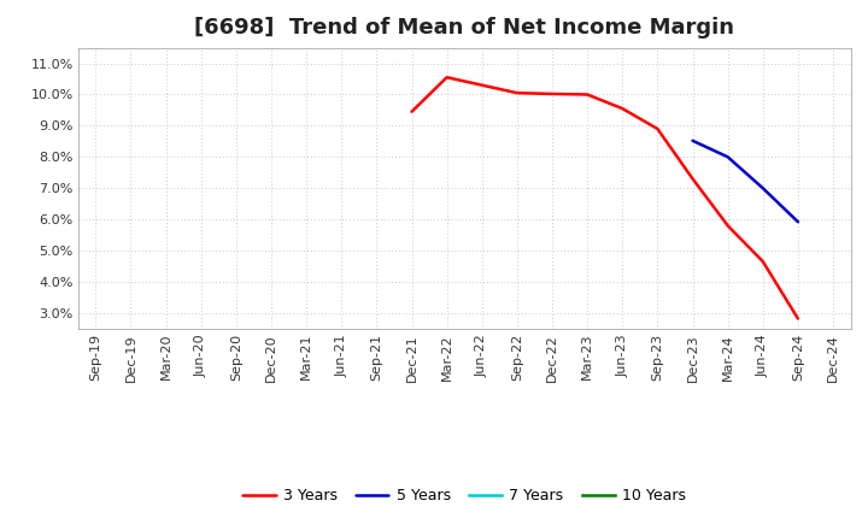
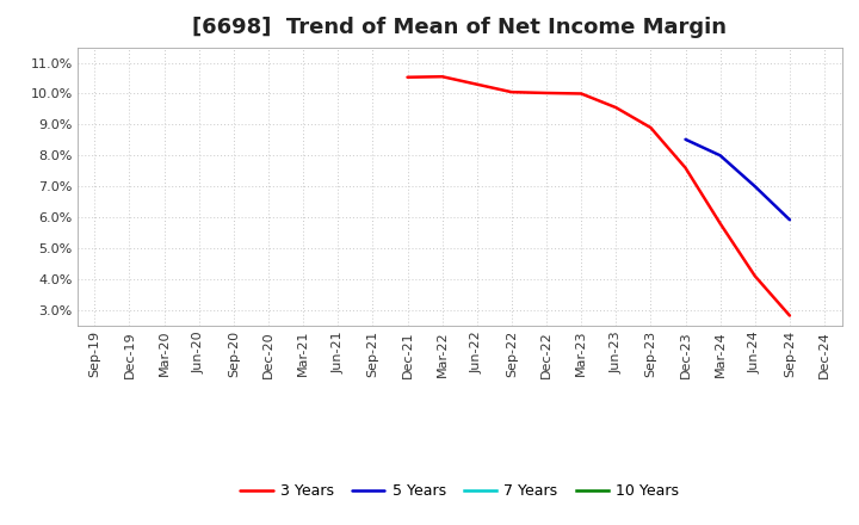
3 Years/Dec-21: 9.45% -> 10.53%
3 Years/Dec-23: 7.30% -> 7.60%
3 Years/Jun-24: 4.65% -> 4.10%
